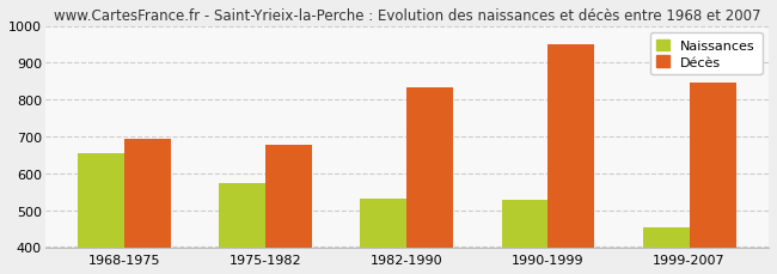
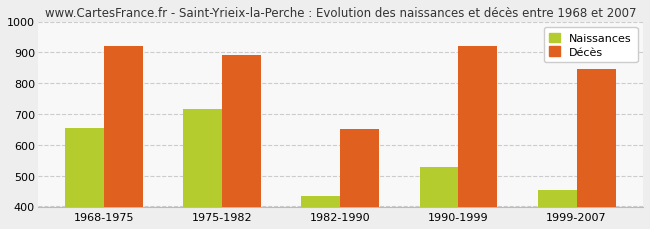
Décès/1968-1975: 693 -> 920
Naissances/1975-1982: 575 -> 715
Décès/1975-1982: 678 -> 890
Naissances/1982-1990: 530 -> 435
Décès/1982-1990: 833 -> 650
Décès/1990-1999: 950 -> 920
